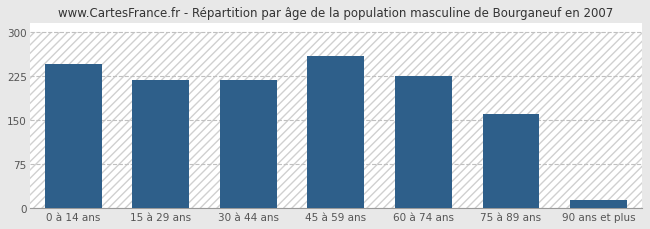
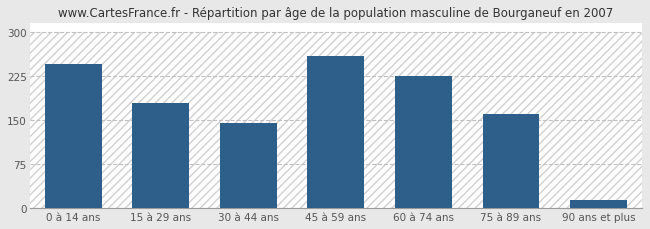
15 à 29 ans: 218 -> 178
30 à 44 ans: 217 -> 144
